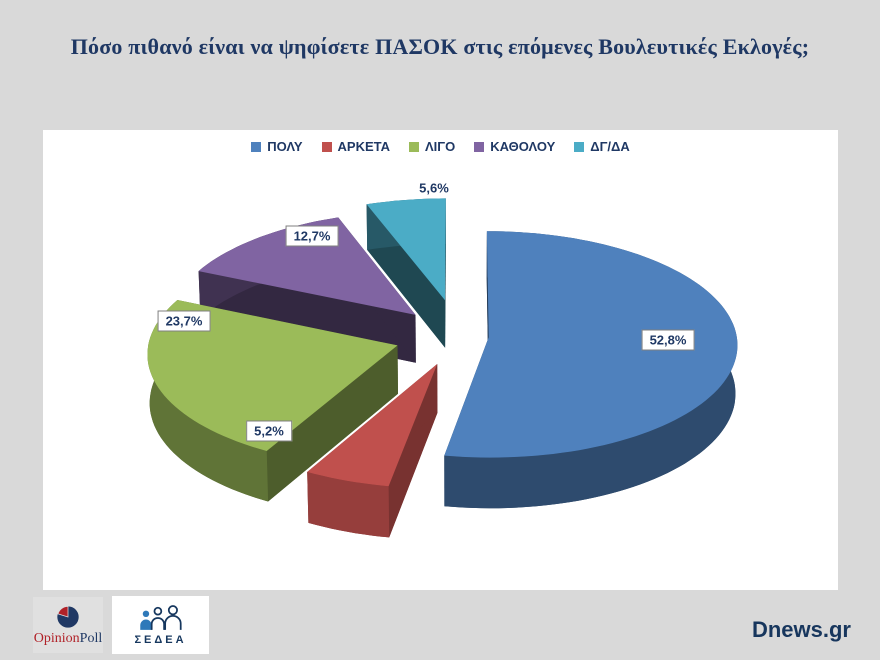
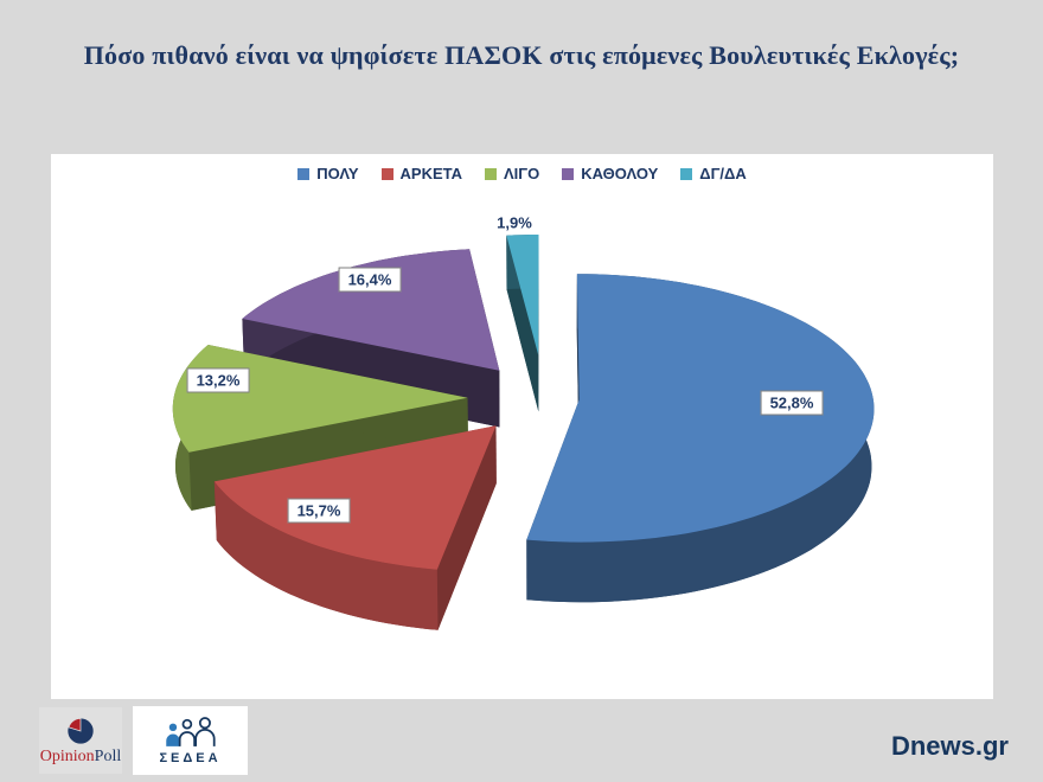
ΑΡΚΕΤΑ: 5,2% -> 15,7%
ΛΙΓΟ: 23,7% -> 13,2%
ΚΑΘΟΛΟΥ: 12,7% -> 16,4%
ΔΓ/ΔΑ: 5,6% -> 1,9%
